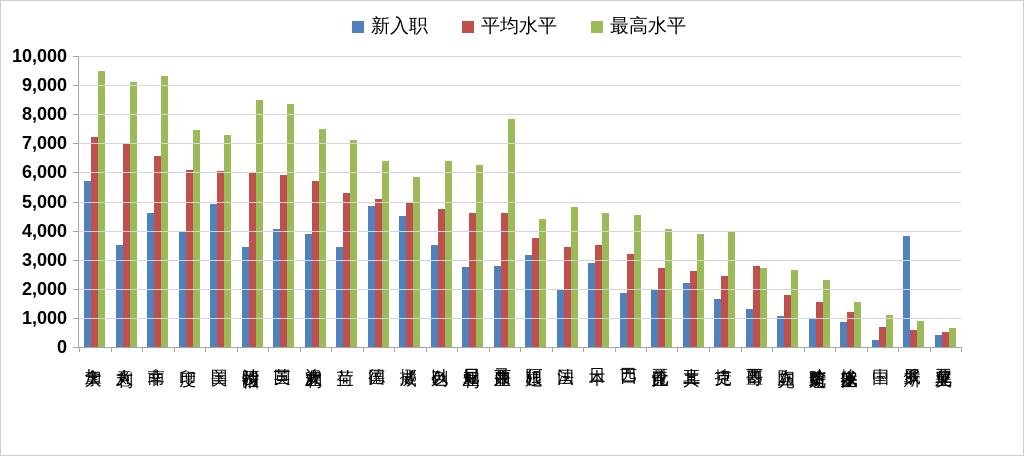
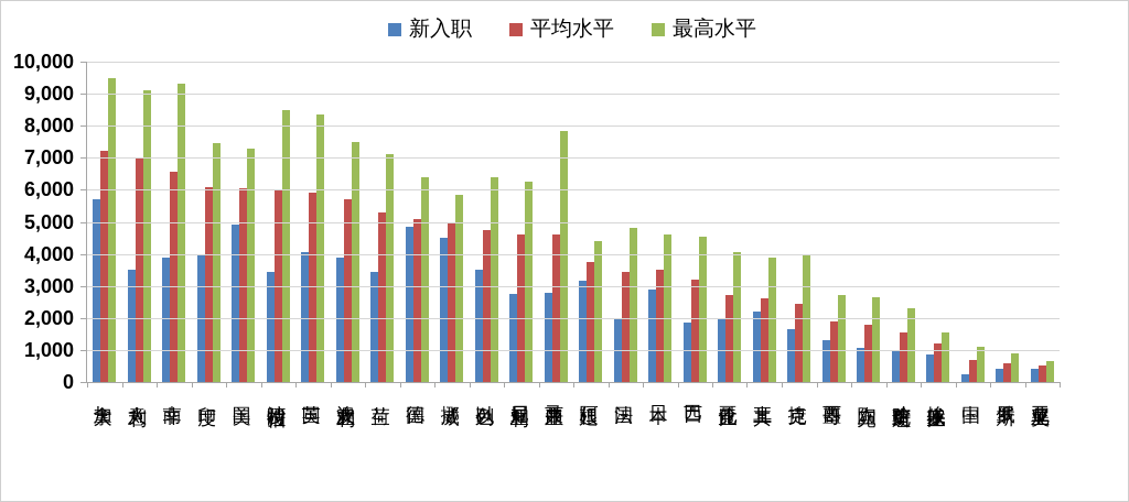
新入职/南非: 4600 -> 3900
平均水平/墨西哥: 2800 -> 1900
新入职/俄罗斯: 3800 -> 400
